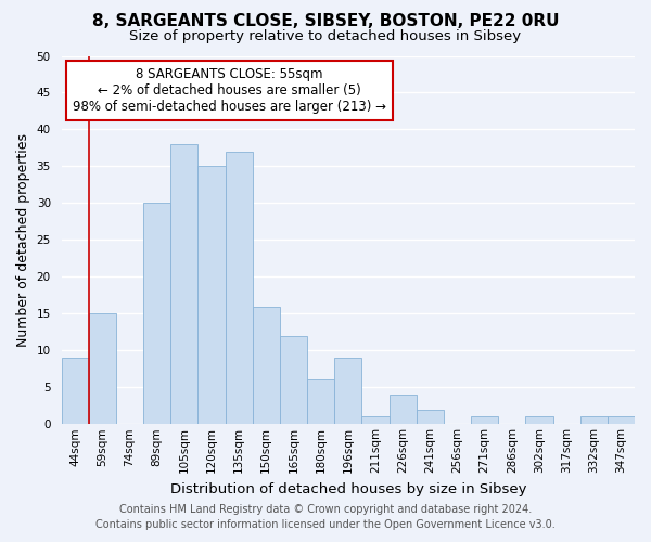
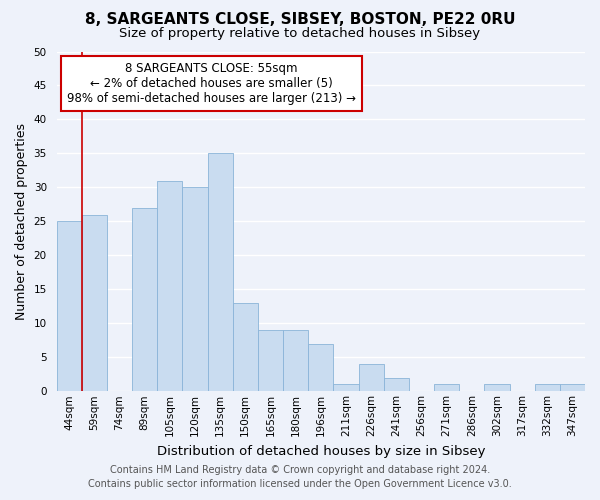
44sqm: 9 -> 25
59sqm: 15 -> 26
89sqm: 30 -> 27
105sqm: 38 -> 31
120sqm: 35 -> 30
135sqm: 37 -> 35
150sqm: 16 -> 13
165sqm: 12 -> 9
180sqm: 6 -> 9
196sqm: 9 -> 7
